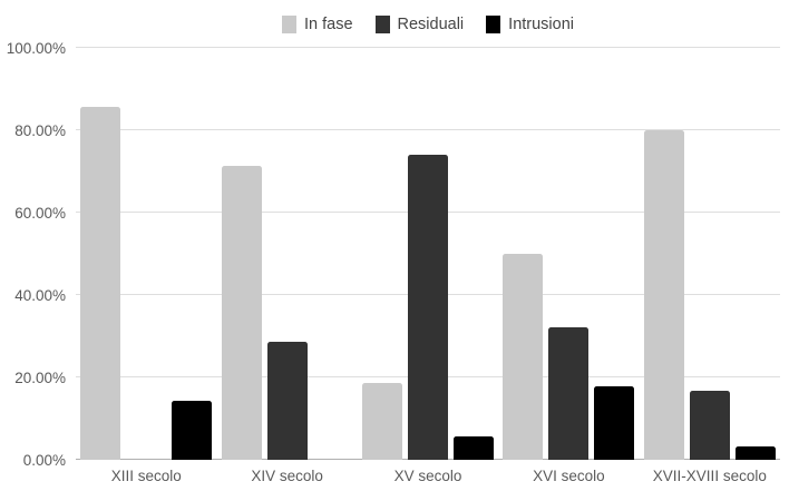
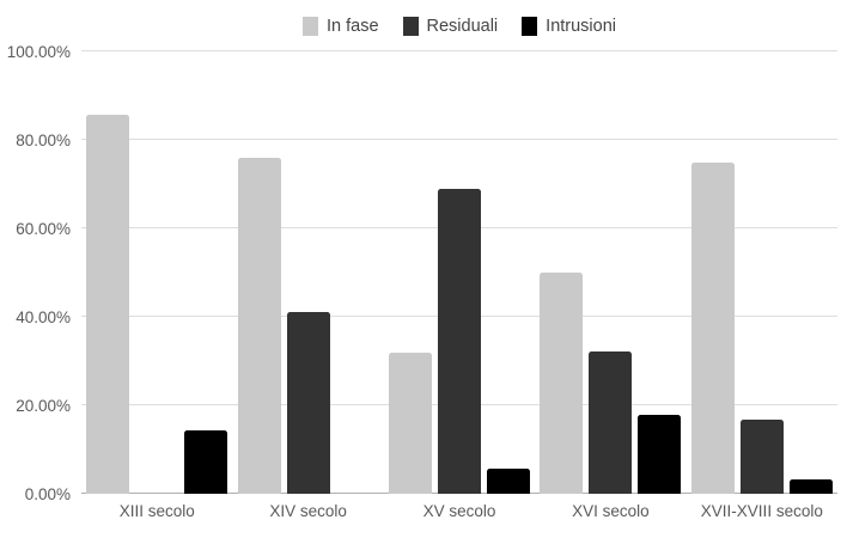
In fase/XIV secolo: 71% -> 76%
Residuali/XIV secolo: 29% -> 41%
In fase/XV secolo: 19% -> 32%
Residuali/XV secolo: 74% -> 69%
In fase/XVII-XVIII secolo: 80% -> 75%
